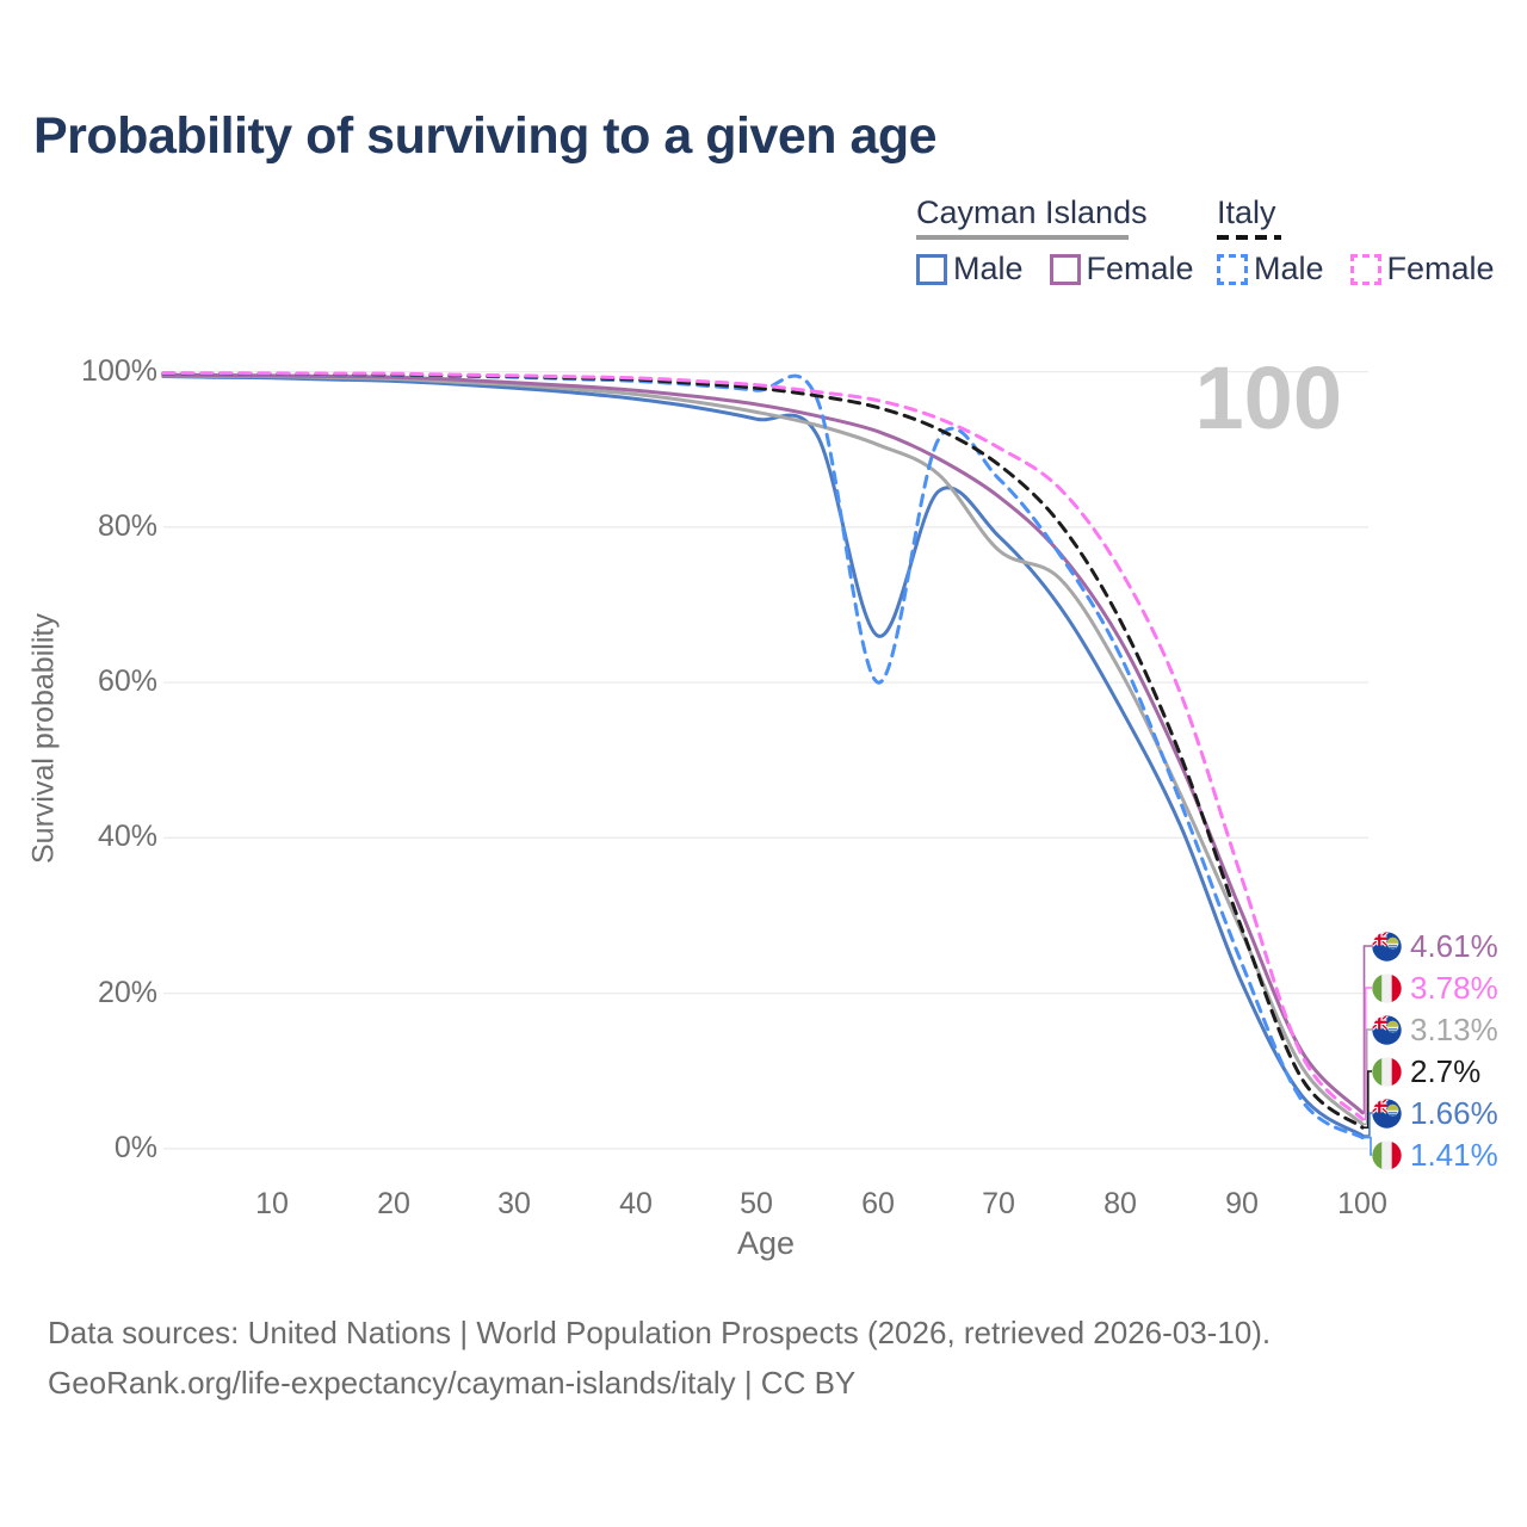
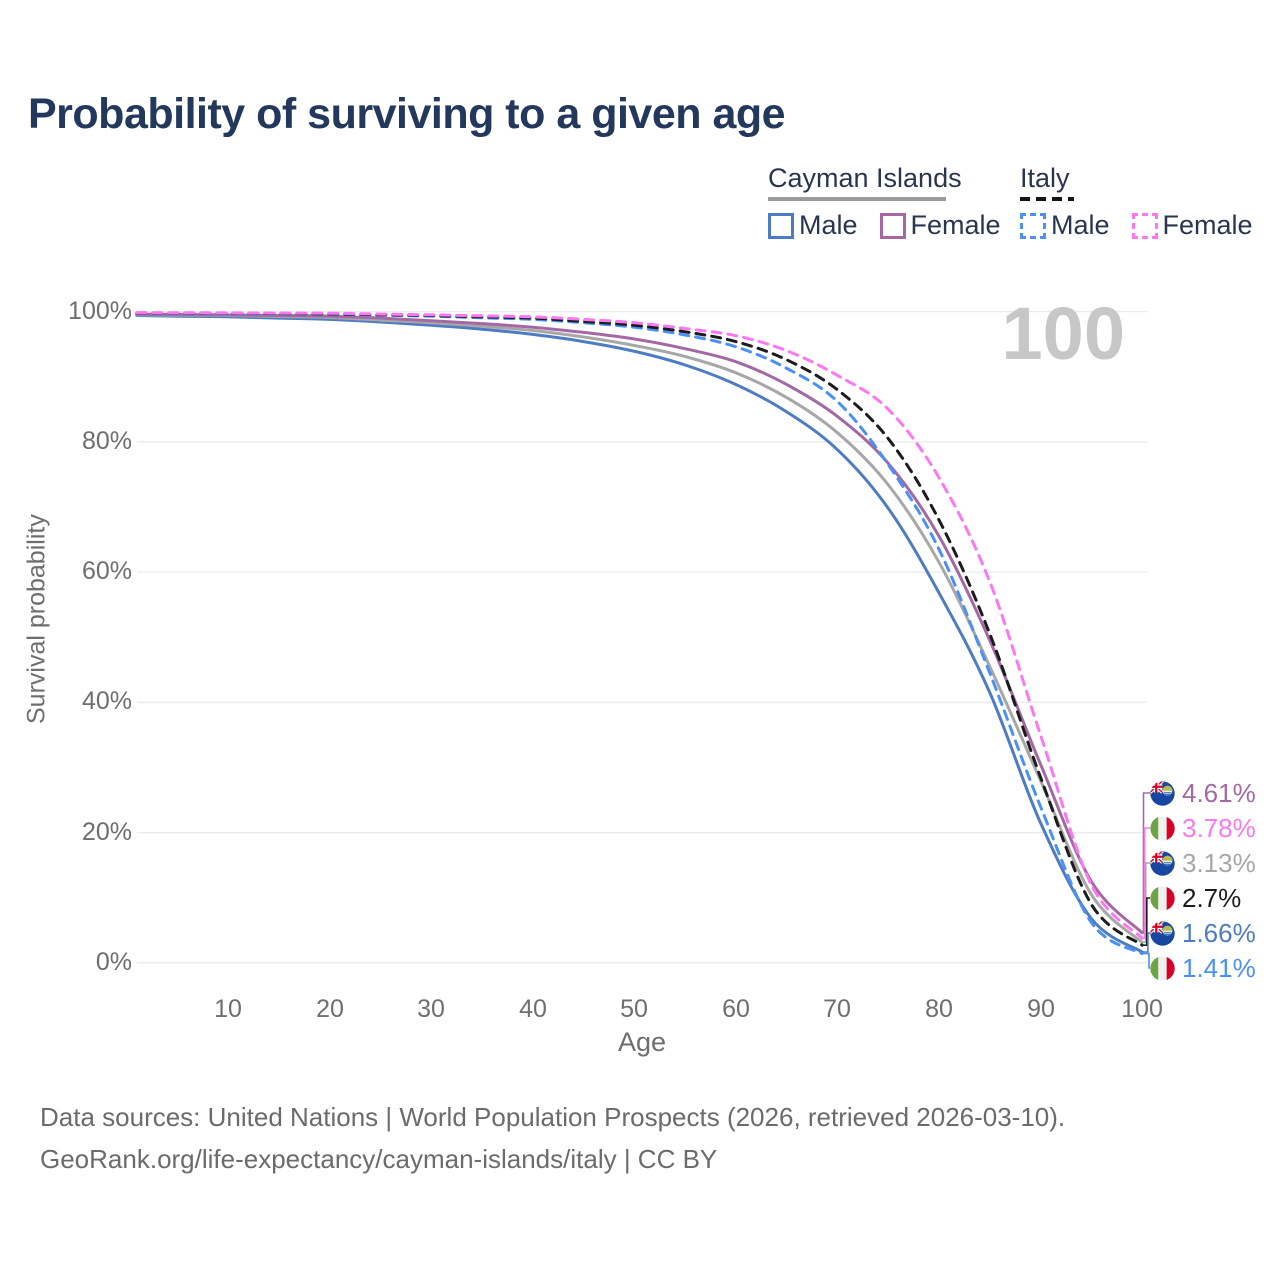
Cayman Islands Male/60: 66% -> 89%
Italy Male/60: 60% -> 95%
Cayman Islands/70: 77% -> 81%
